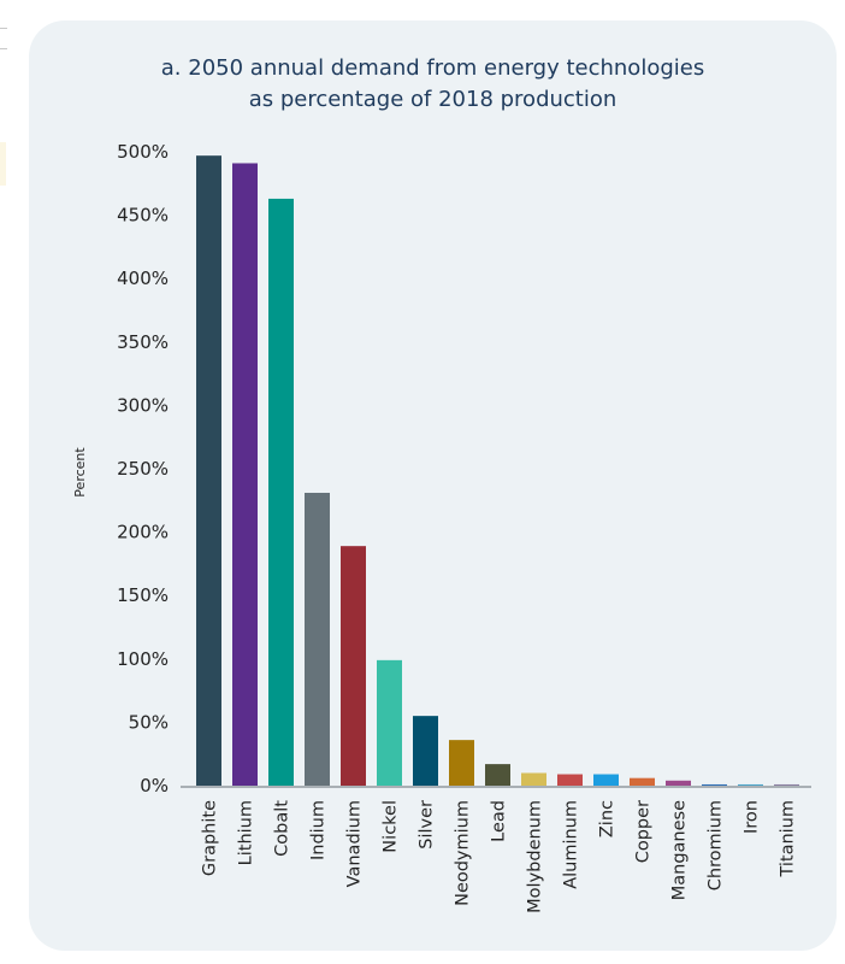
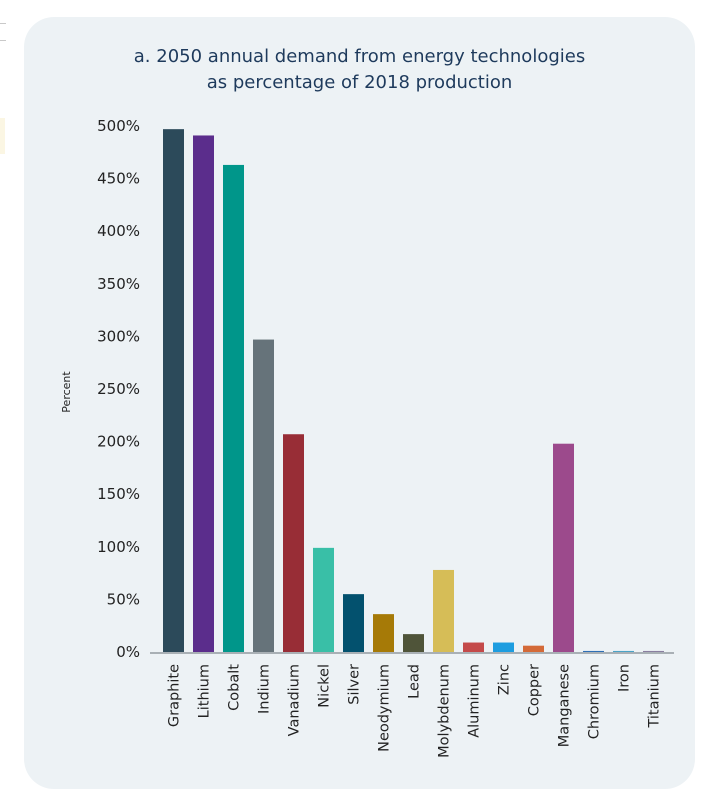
Indium: 231% -> 297%
Vanadium: 189% -> 207%
Molybdenum: 10% -> 78%
Manganese: 4% -> 198%
